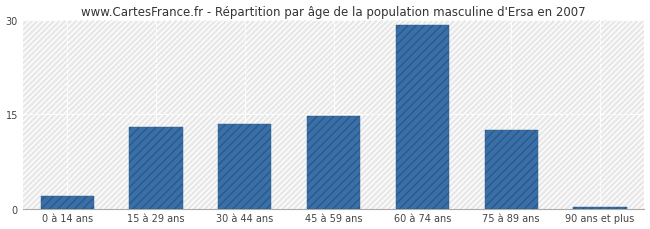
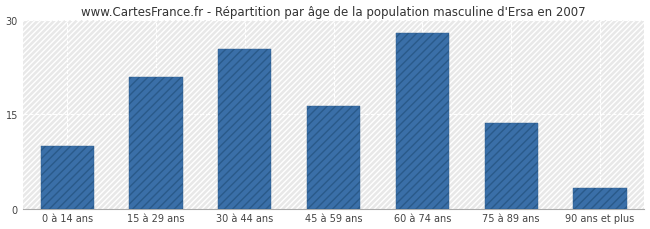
0 à 14 ans: 2.0 -> 10.0
15 à 29 ans: 13.0 -> 21.0
30 à 44 ans: 13.5 -> 25.4
45 à 59 ans: 14.7 -> 16.4
60 à 74 ans: 29.2 -> 28.0
75 à 89 ans: 12.5 -> 13.6
90 ans et plus: 0.3 -> 3.2
